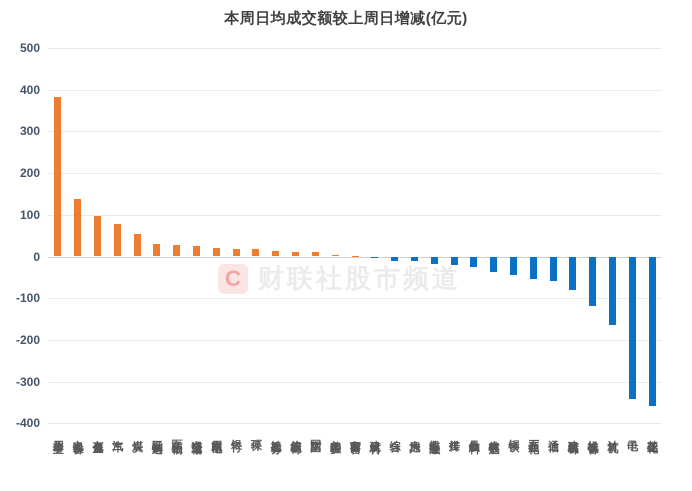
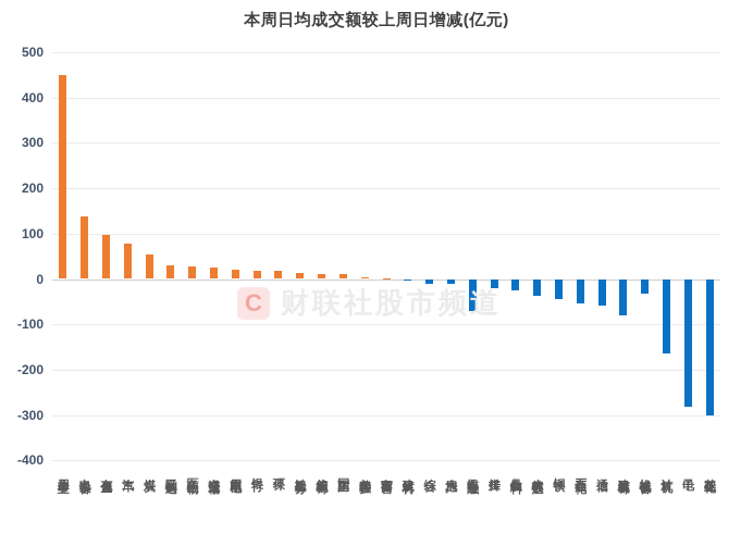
公用事业: 380 -> 450
非银金融: -20 -> -70
机械设备: -120 -> -30
电子: -340 -> -280
基础化工: -360 -> -300
